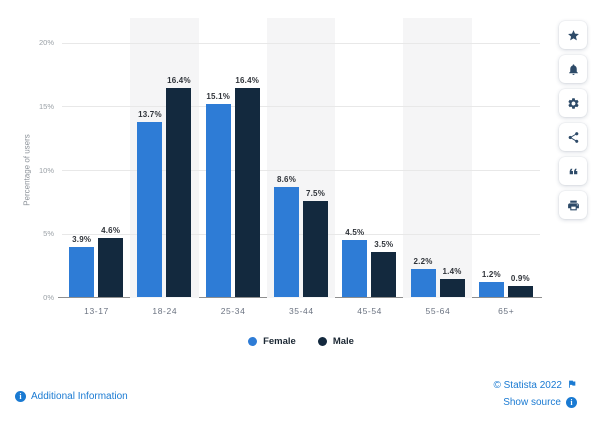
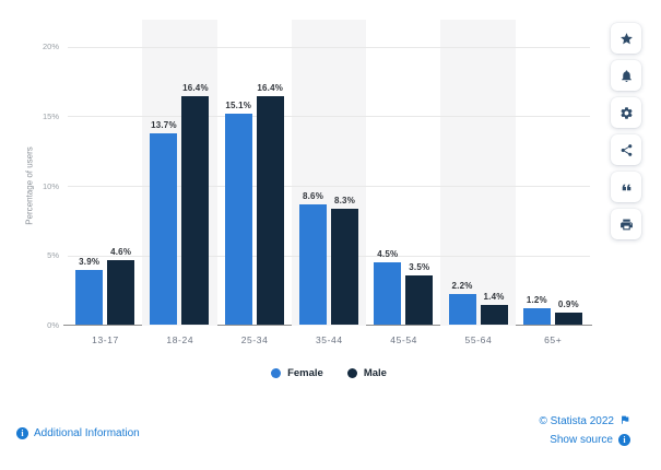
Male/35-44: 7.5% -> 8.3%
